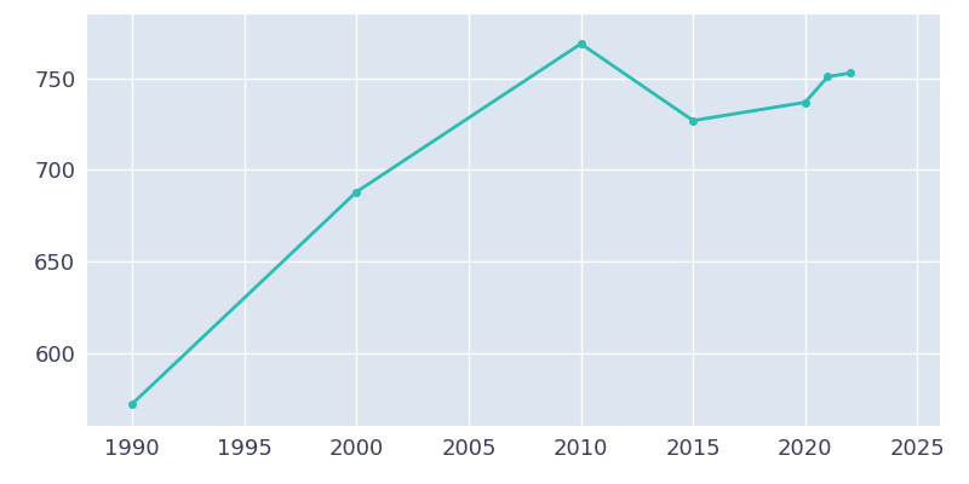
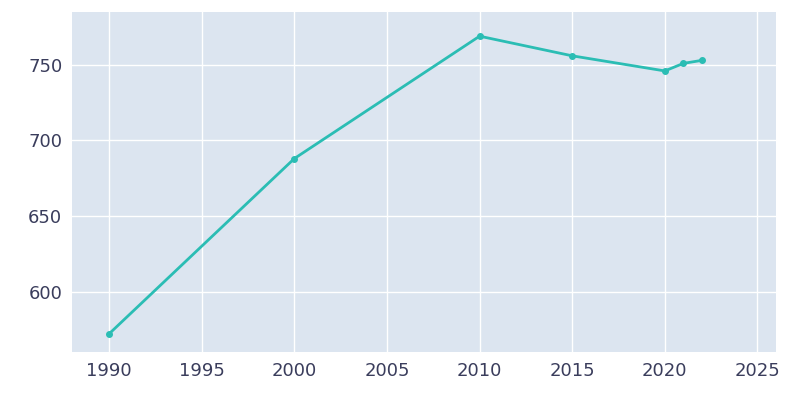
2015: 727 -> 756
2020: 737 -> 746
